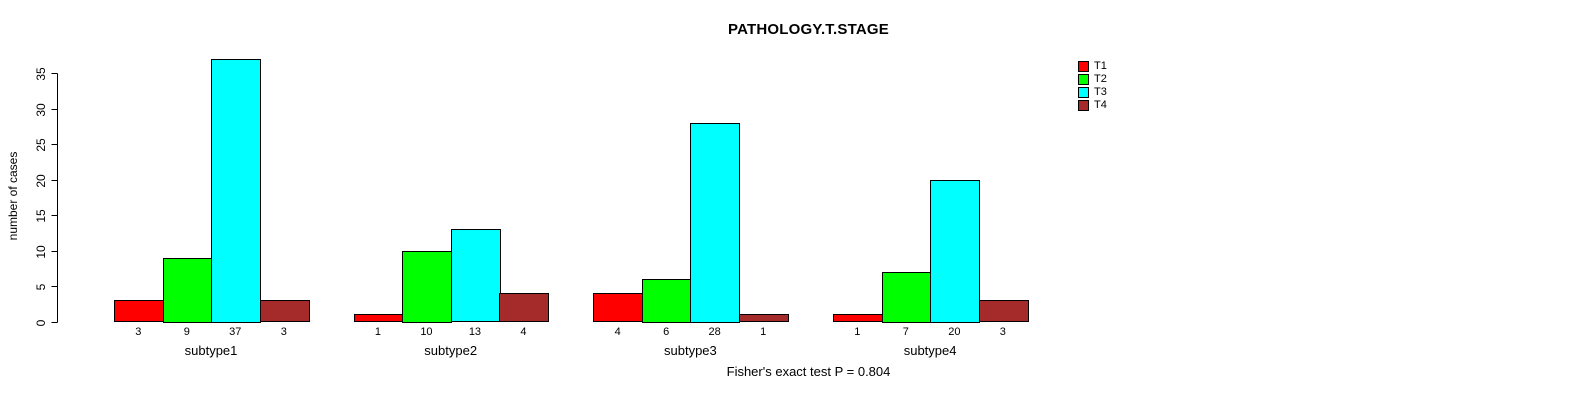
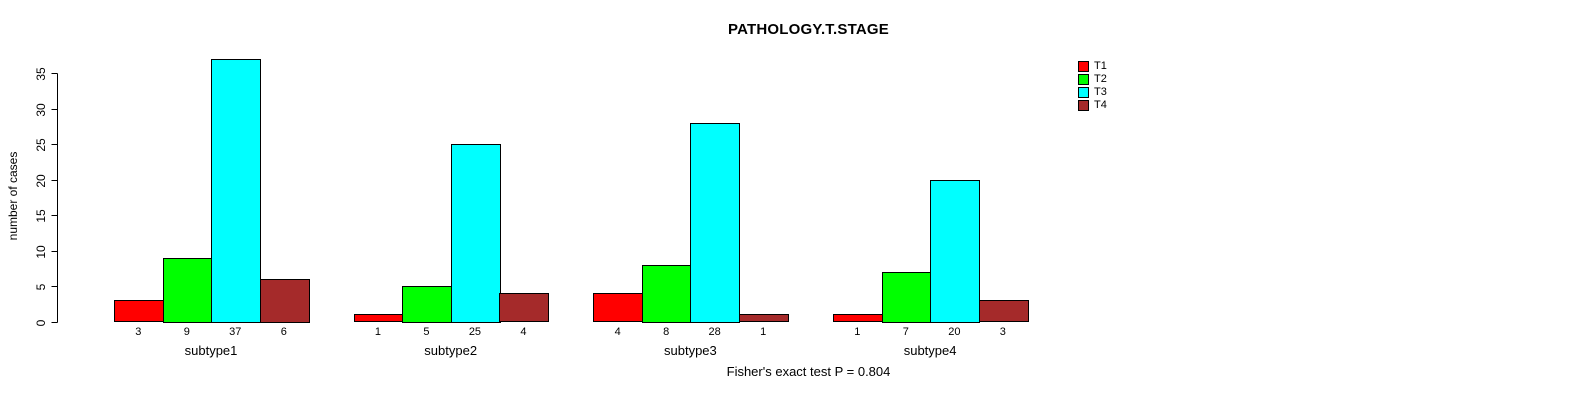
T4/subtype1: 3 -> 6
T2/subtype2: 10 -> 5
T3/subtype2: 13 -> 25
T2/subtype3: 6 -> 8
